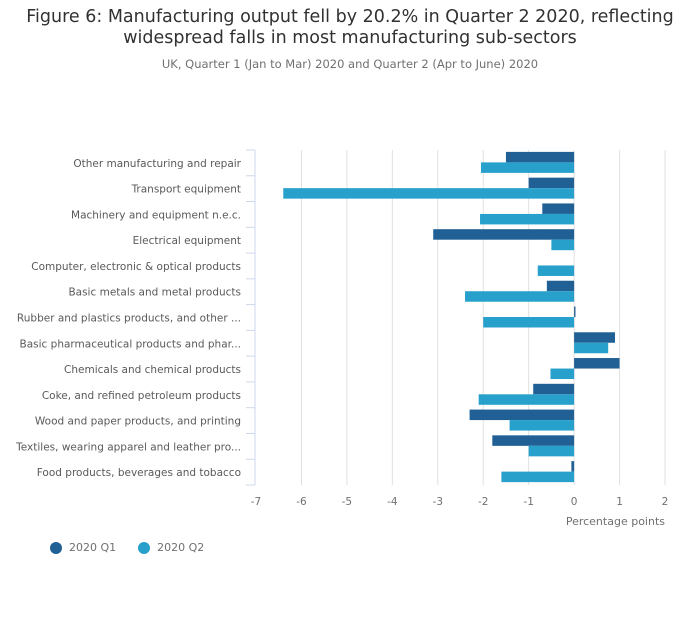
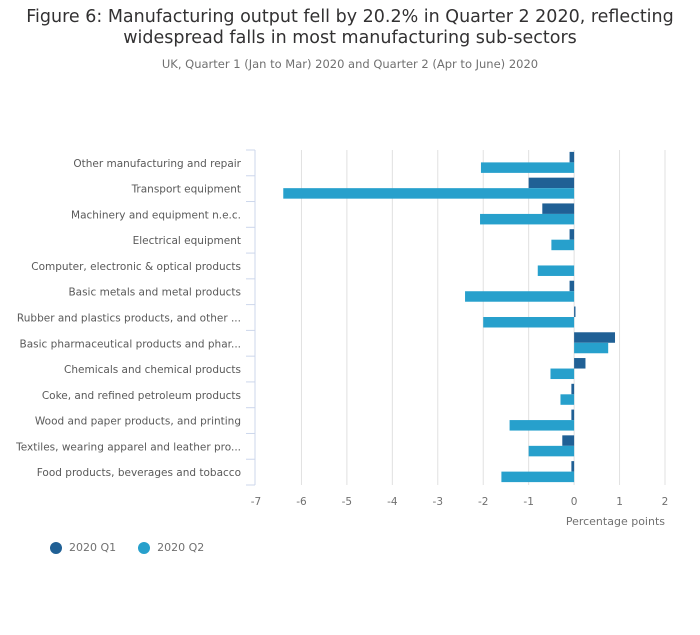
2020 Q1/Other manufacturing and repair: -1.5 -> -0.1
2020 Q1/Electrical equipment: -3.1 -> -0.1
2020 Q1/Basic metals and metal products: -0.6 -> -0.1
2020 Q1/Chemicals and chemical products: 1.0 -> 0.2
2020 Q1/Coke, and refined petroleum products: -0.9 -> -0.1
2020 Q2/Coke, and refined petroleum products: -2.1 -> -0.3
2020 Q1/Wood and paper products, and printing: -2.3 -> -0.1
2020 Q1/Textiles, wearing apparel and leather pro...: -1.8 -> -0.3
